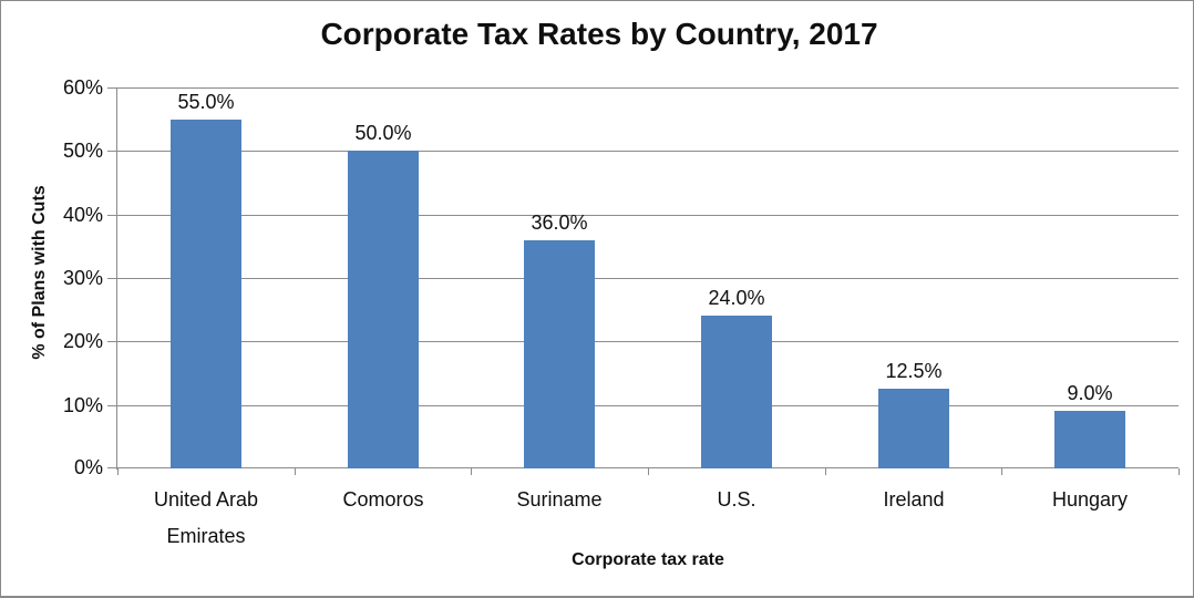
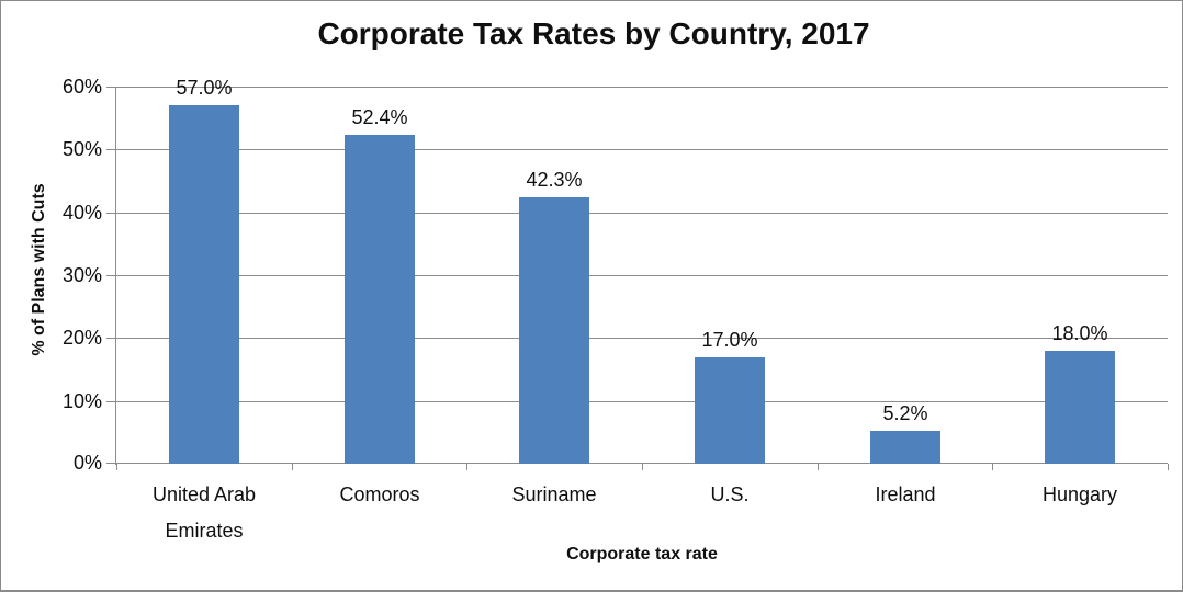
United Arab Emirates: 55.0% -> 57.0%
Comoros: 50.0% -> 52.4%
Suriname: 36.0% -> 42.3%
U.S.: 24.0% -> 17.0%
Ireland: 12.5% -> 5.2%
Hungary: 9.0% -> 18.0%
